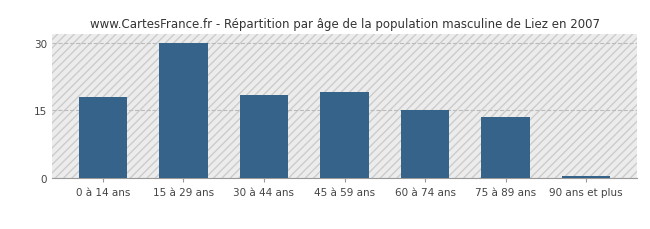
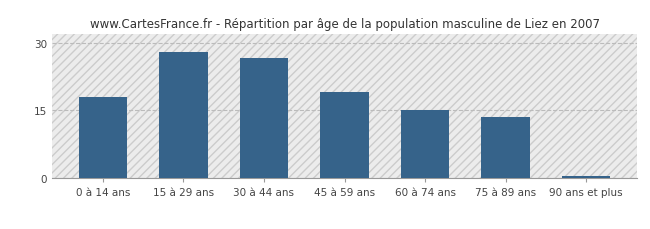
15 à 29 ans: 30.0 -> 28.0
30 à 44 ans: 18.5 -> 26.5
